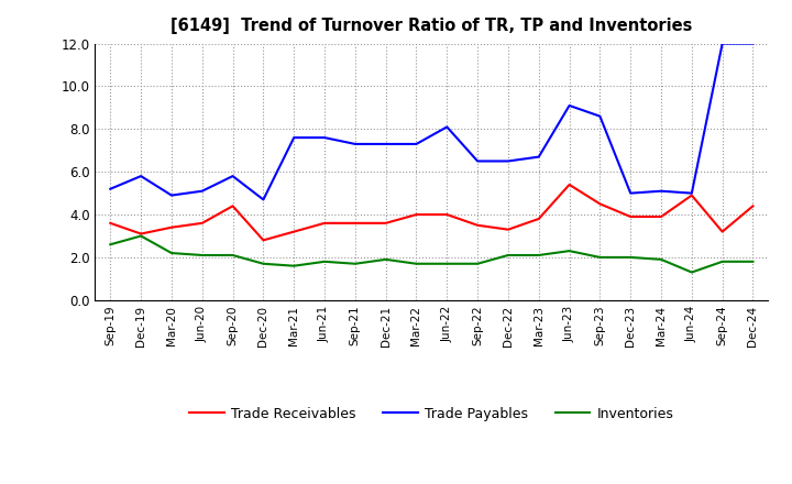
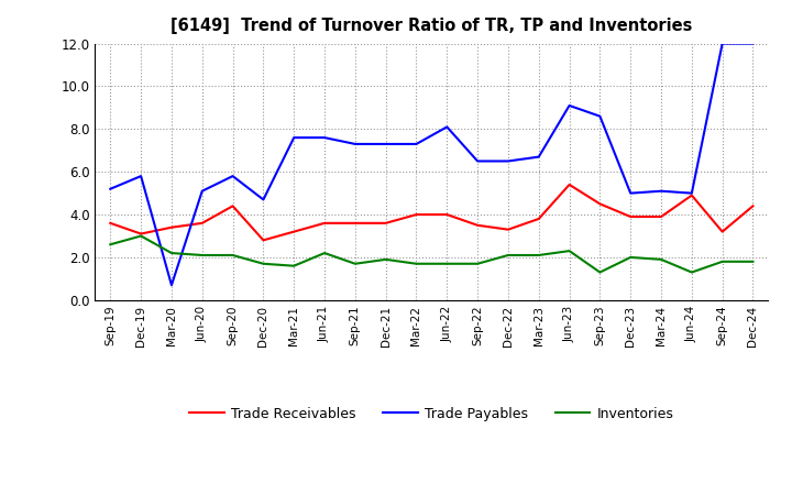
Trade Payables/Mar-20: 4.9 -> 0.7
Inventories/Jun-21: 1.8 -> 2.2
Inventories/Sep-23: 2.0 -> 1.3
